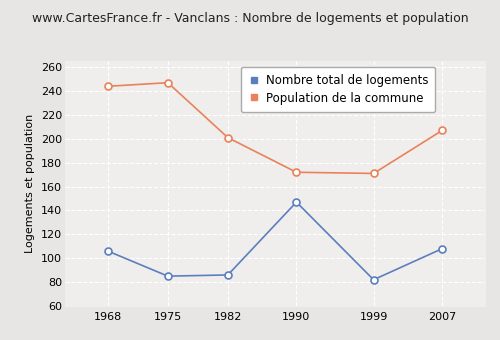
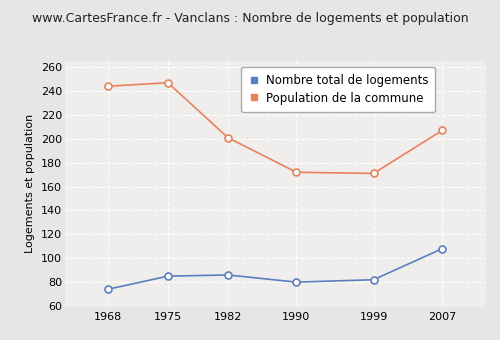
Nombre total de logements/1968: 106 -> 74
Nombre total de logements/1990: 147 -> 80
